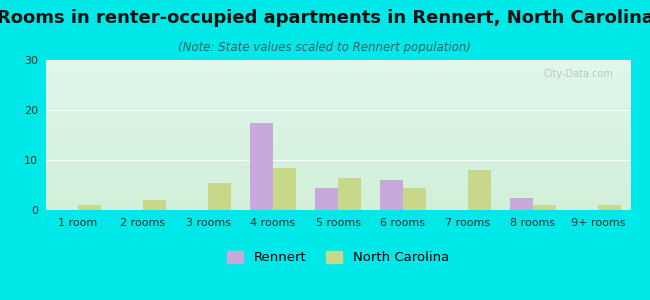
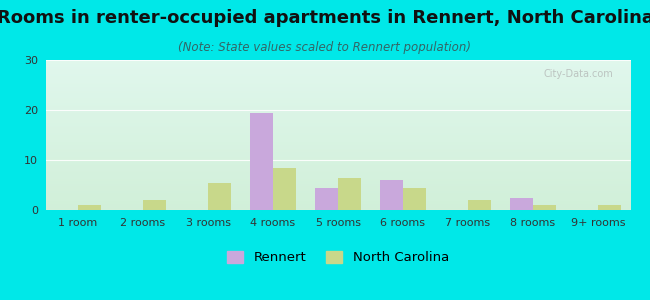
Rennert/4 rooms: 17.4 -> 19.5
North Carolina/7 rooms: 8.0 -> 2.0
